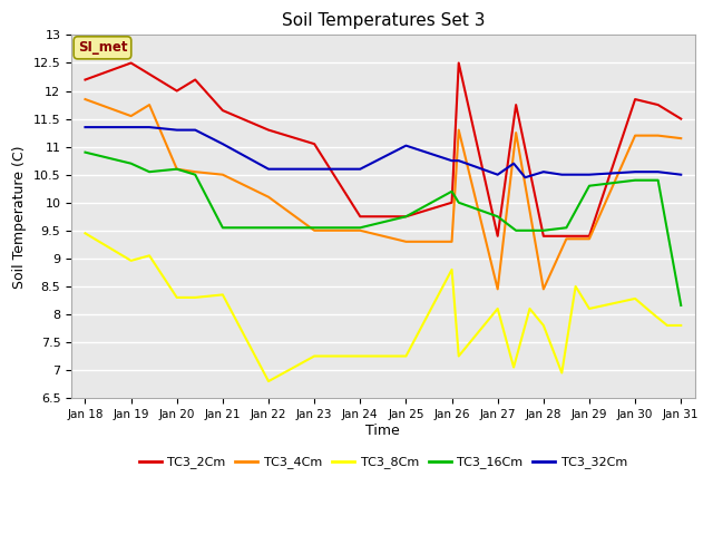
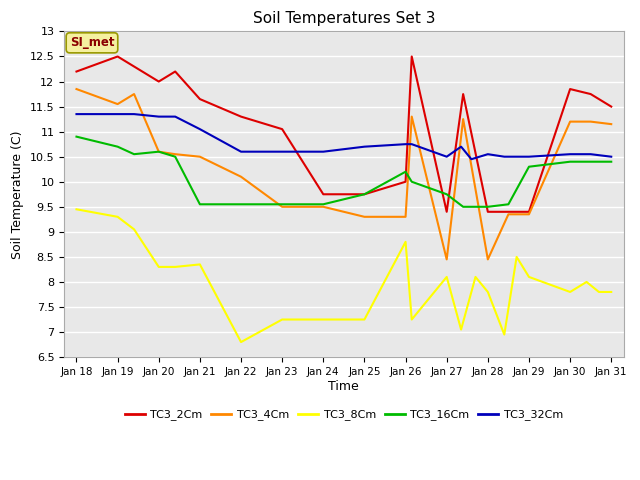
TC3_8Cm/Jan 19: 8.96 -> 9.30
TC3_32Cm/Jan 25: 11.02 -> 10.70
TC3_8Cm/Jan 30: 8.28 -> 7.80
TC3_16Cm/Jan 31: 8.16 -> 10.40
